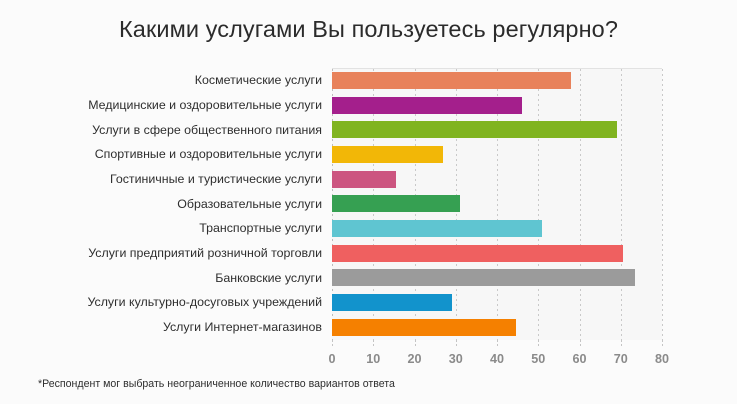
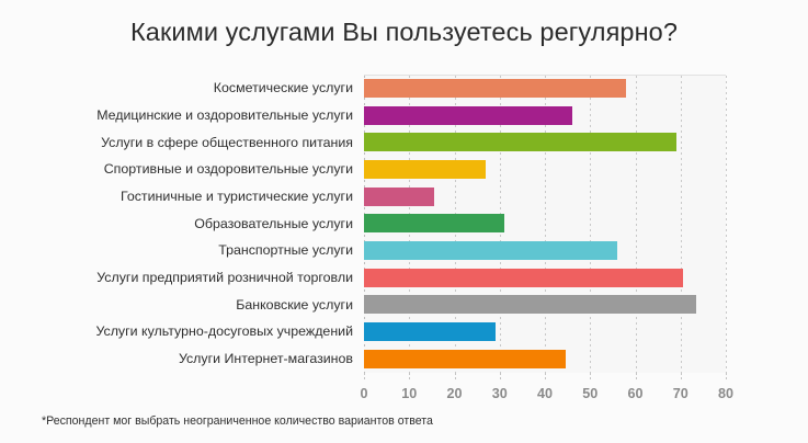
Транспортные услуги: 51 -> 56
